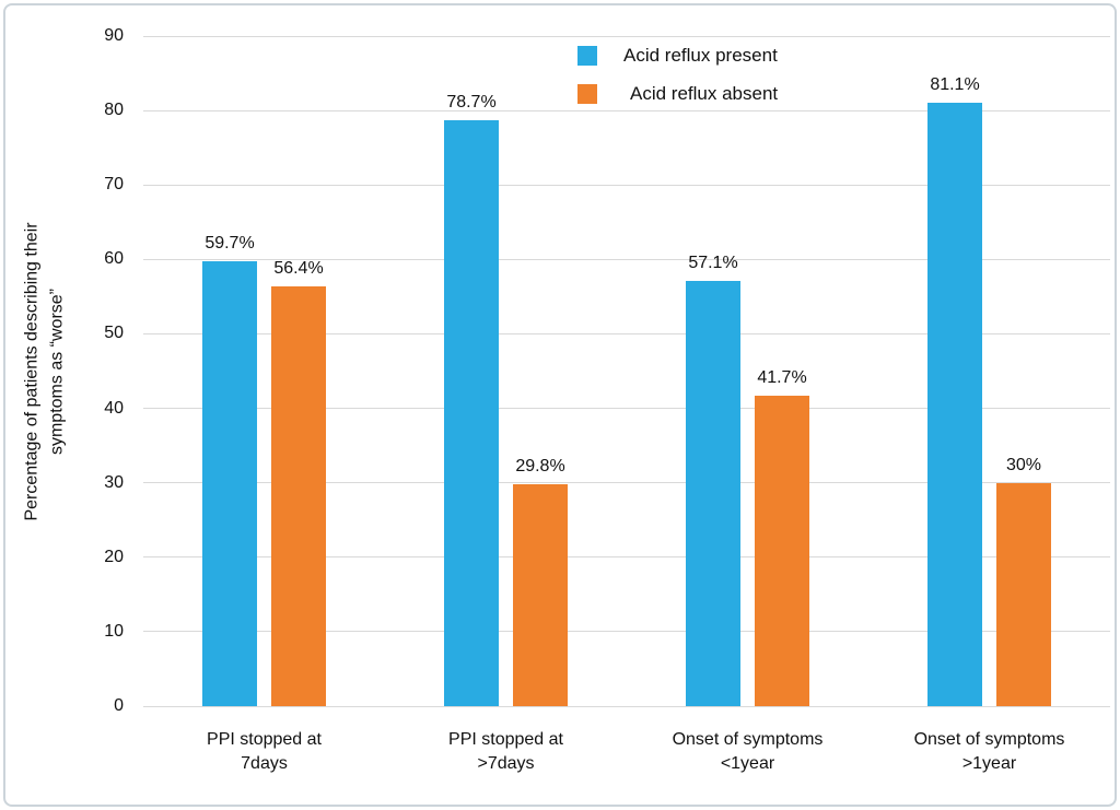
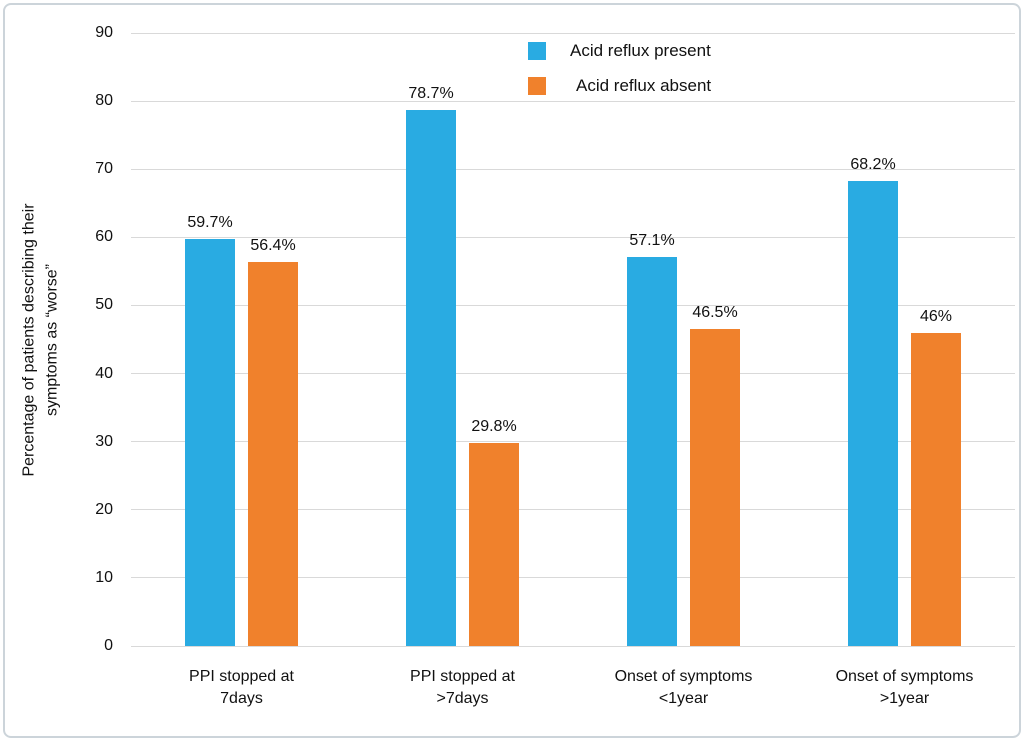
Acid reflux absent/Onset of symptoms <1year: 41.7% -> 46.5%
Acid reflux present/Onset of symptoms >1year: 81.1% -> 68.2%
Acid reflux absent/Onset of symptoms >1year: 30% -> 46%
